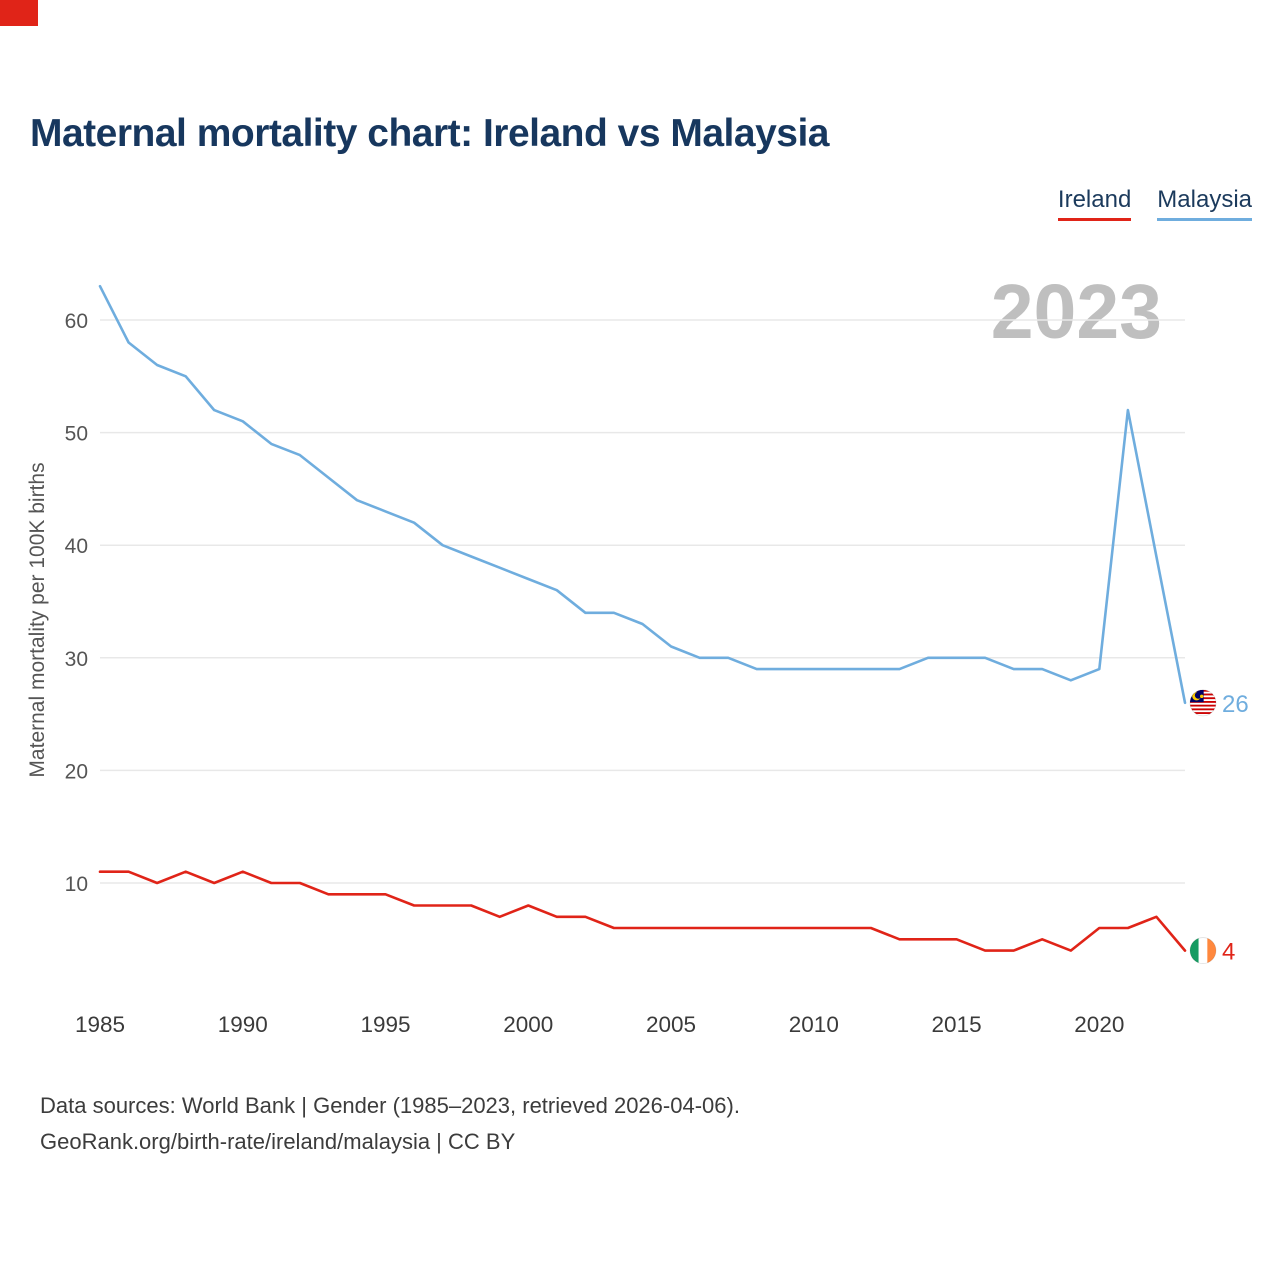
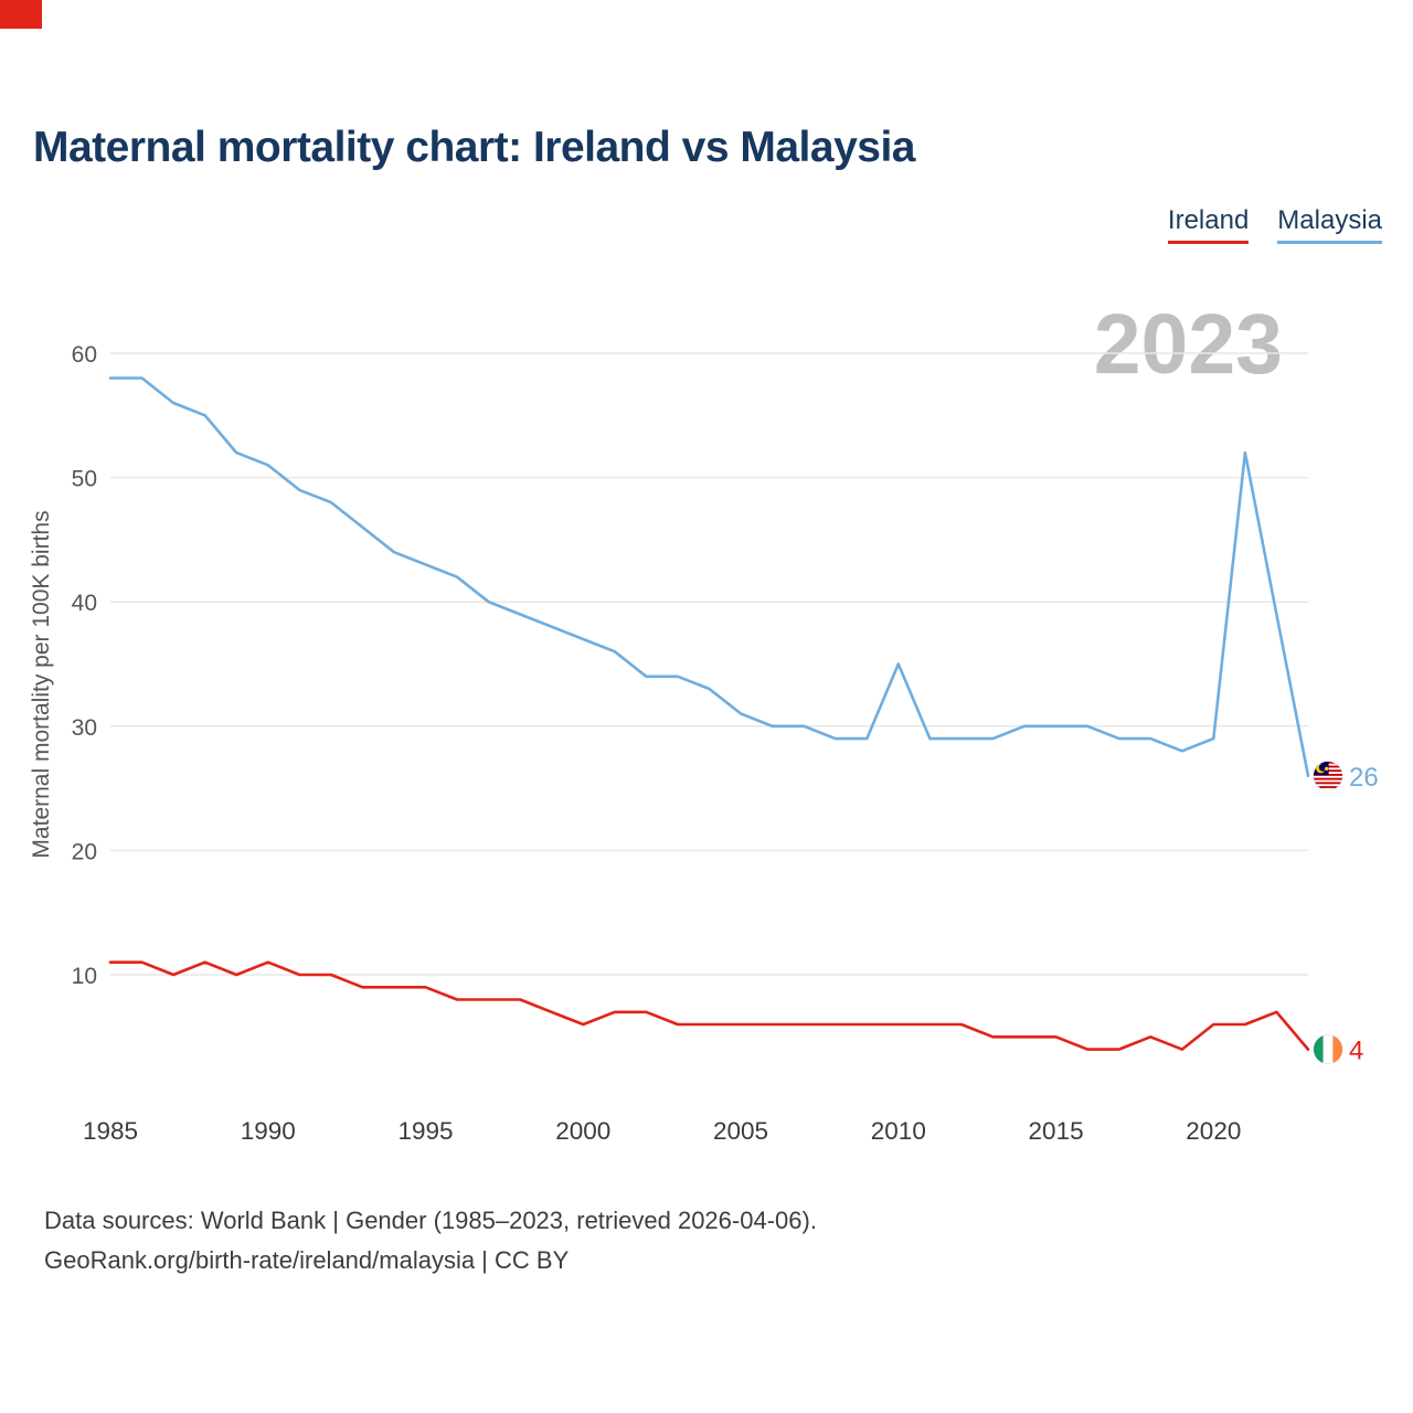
Malaysia/1985: 63 -> 58
Ireland/2000: 8 -> 6
Malaysia/2010: 29 -> 35
